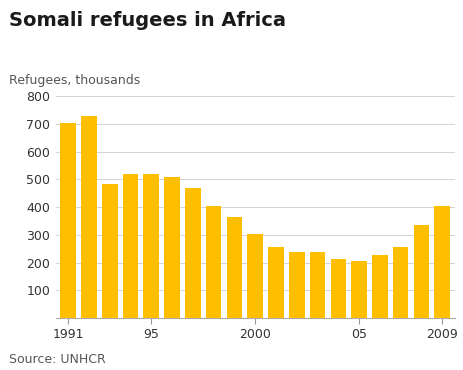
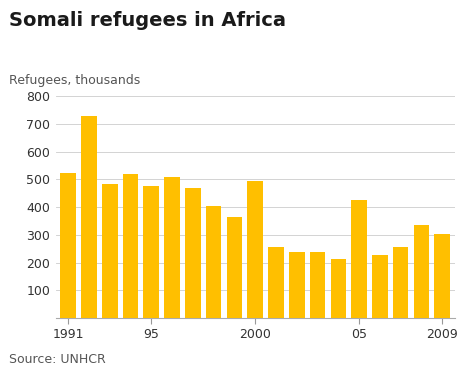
1991: 705 -> 525
95: 518 -> 475
2000: 303 -> 495
05: 205 -> 425
2009: 405 -> 305
